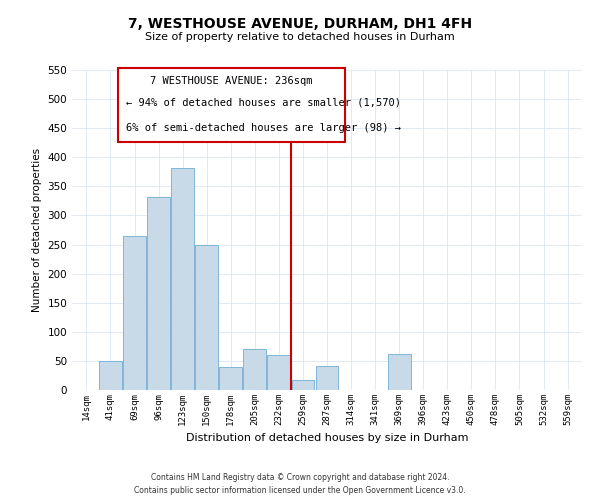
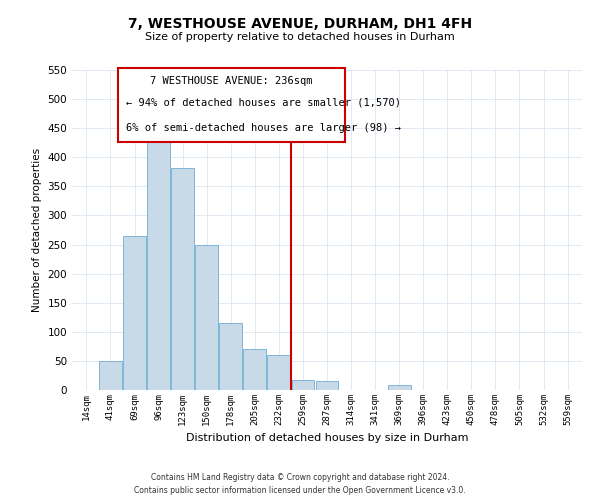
96sqm: 332 -> 430
178sqm: 40 -> 115
287sqm: 42 -> 15
369sqm: 62 -> 8
